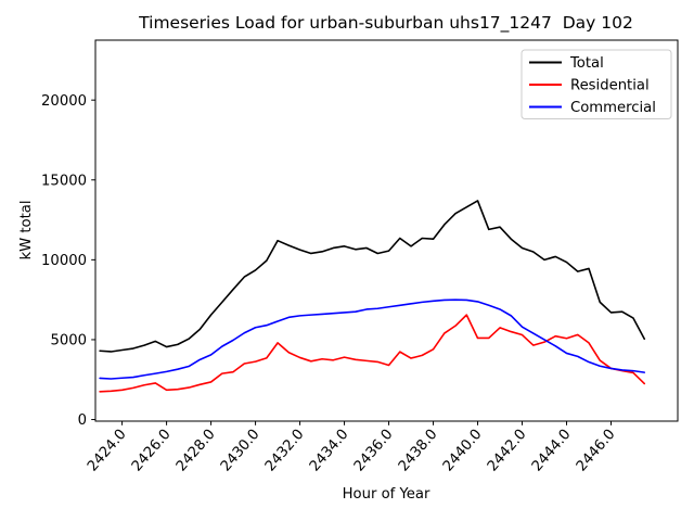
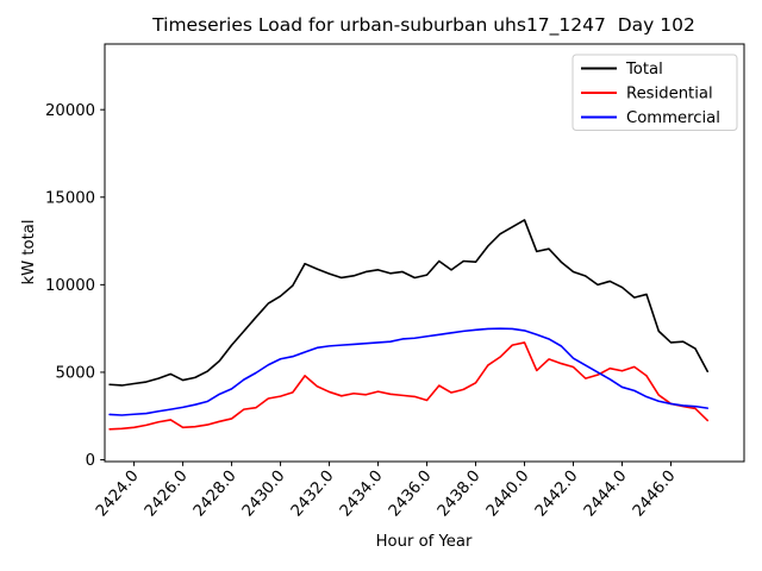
Residential/2440.0: 5100 -> 6700
